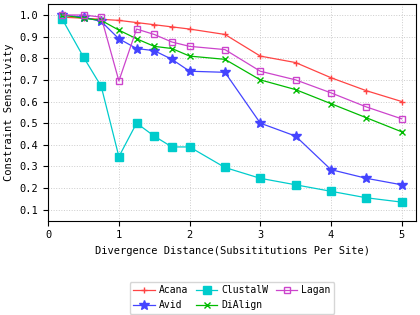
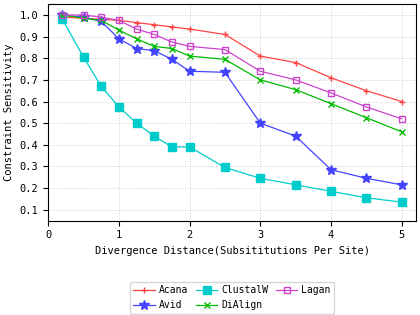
ClustalW/1: 0.345 -> 0.575
Lagan/1: 0.695 -> 0.975
